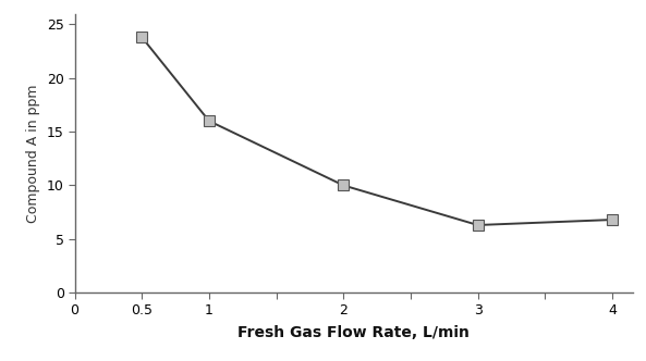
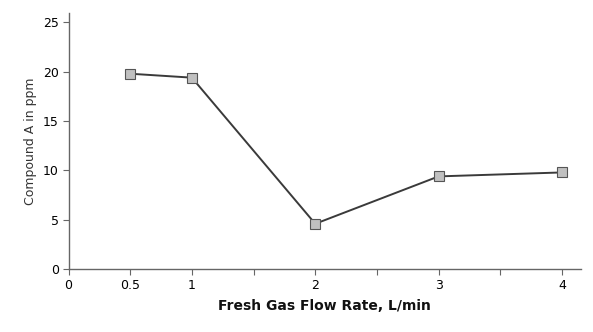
0.5: 23.8 -> 19.8
1: 16.0 -> 19.4
2: 10.0 -> 4.6
3: 6.3 -> 9.4
4: 6.8 -> 9.8
